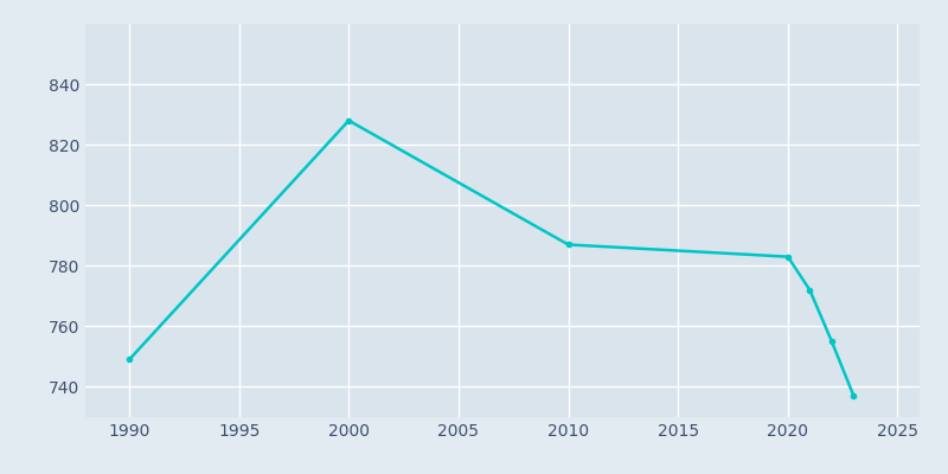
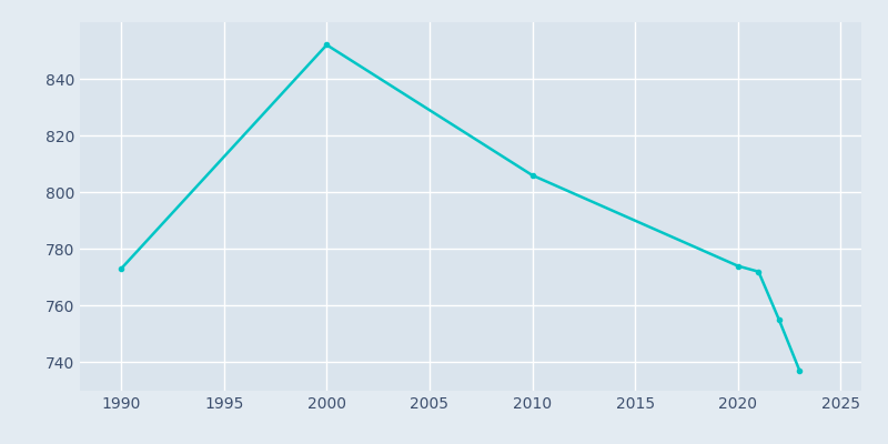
1990: 749 -> 773
2000: 828 -> 852
2010: 787 -> 806
2020: 783 -> 774
